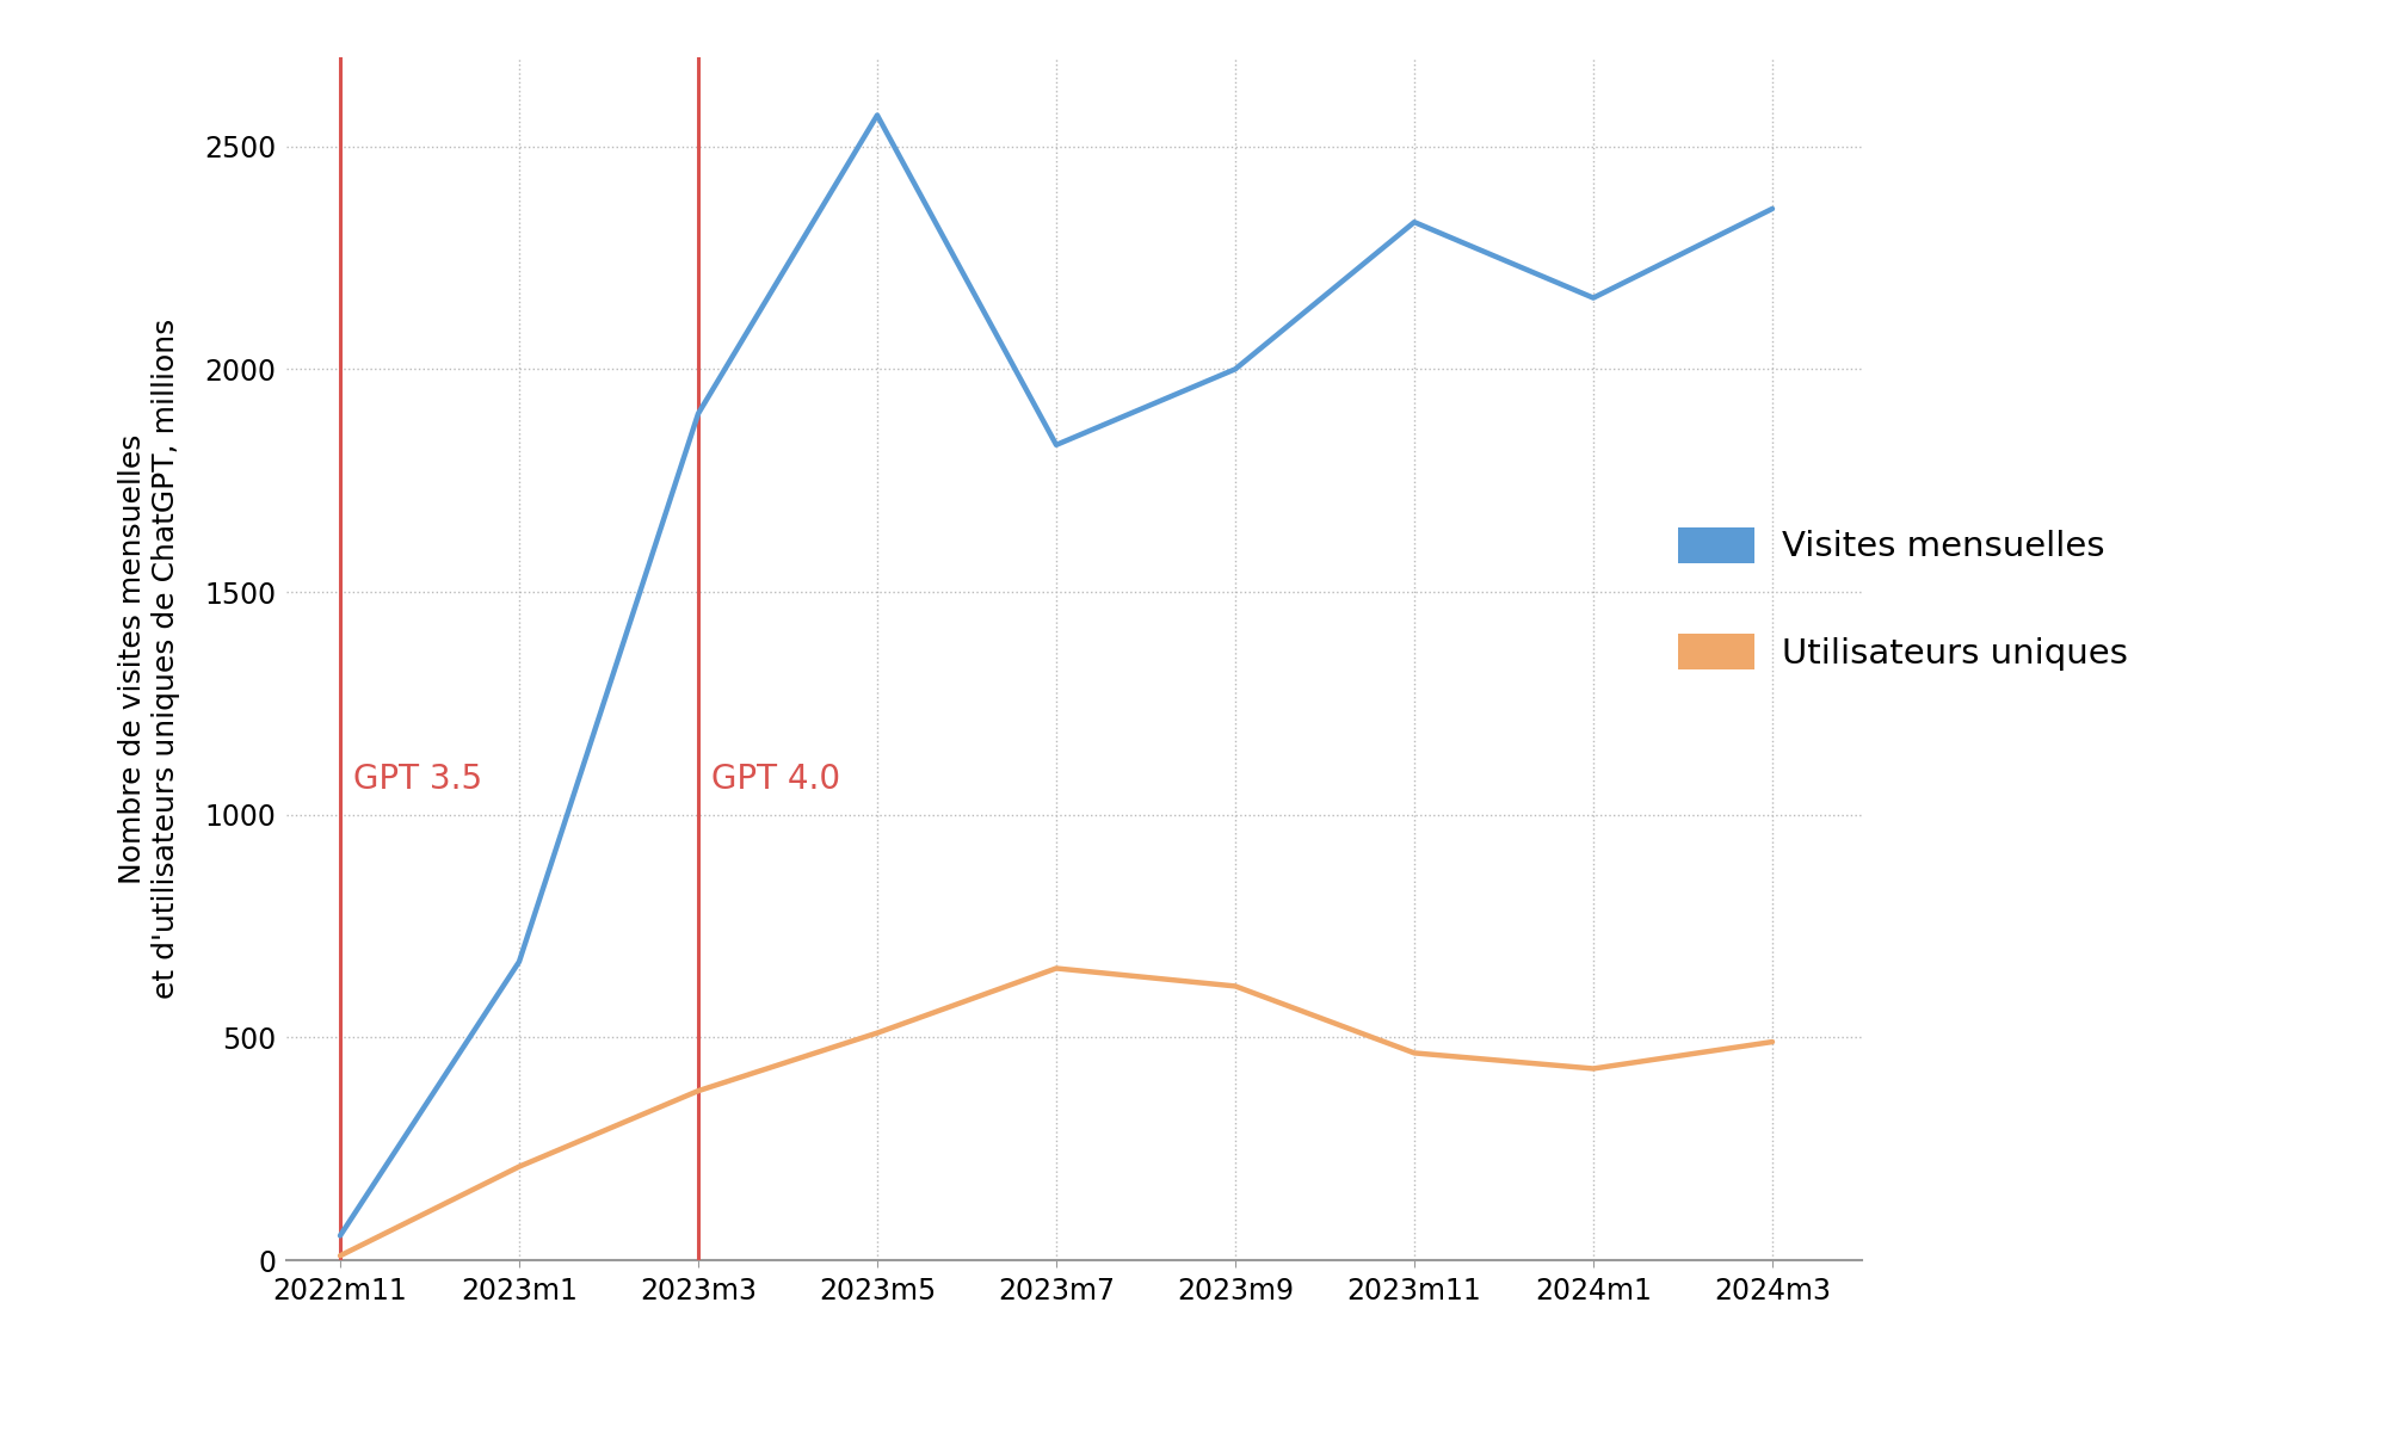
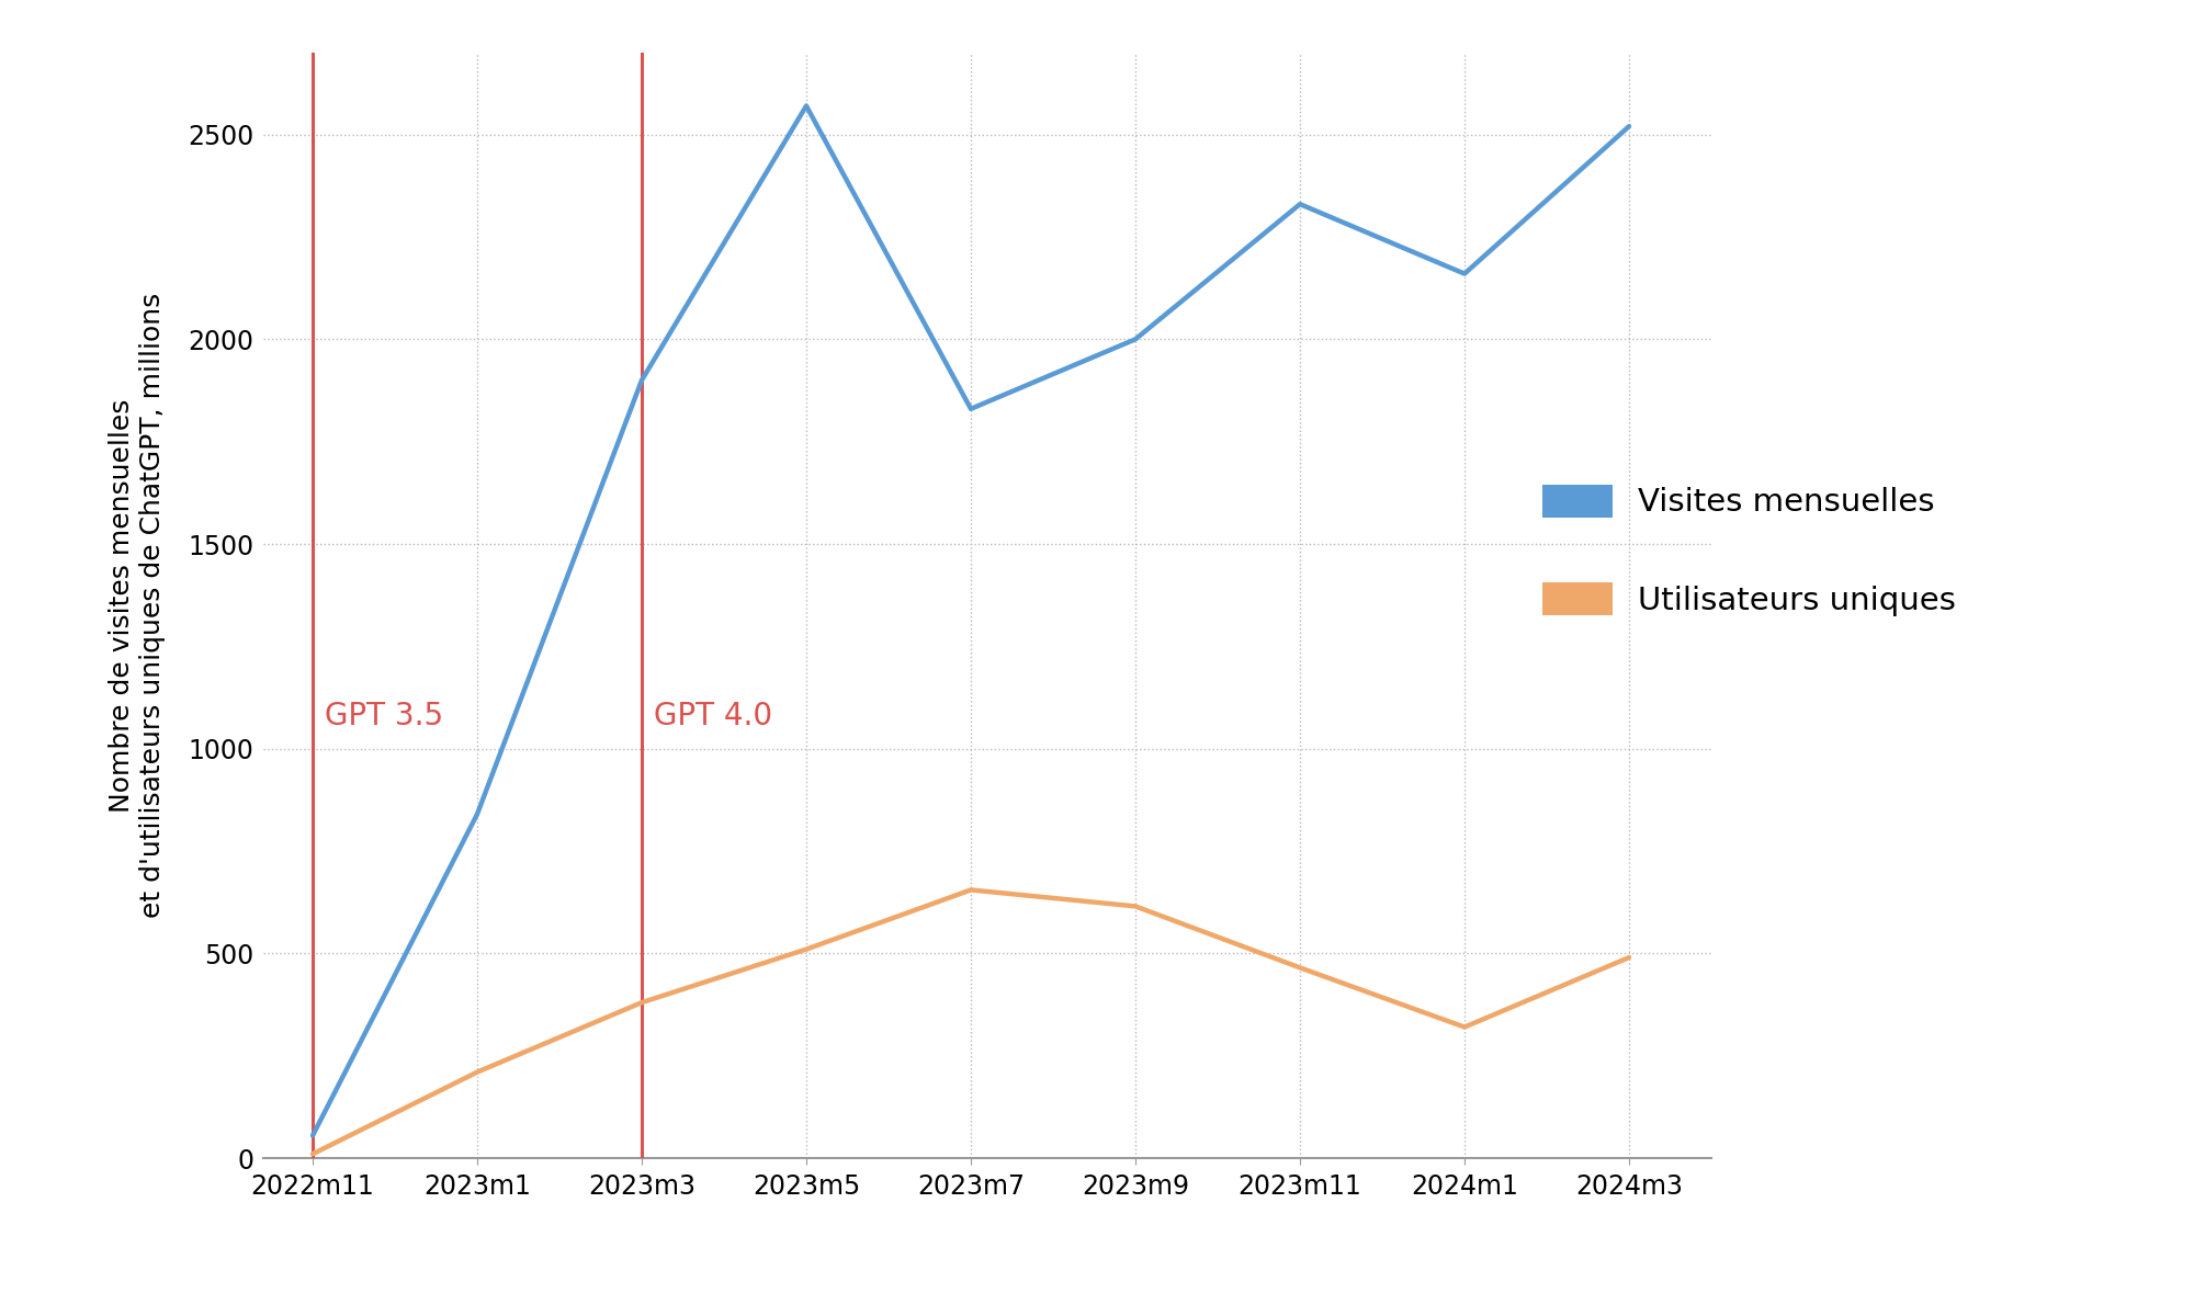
Visites mensuelles/2023m1: 670 -> 840
Utilisateurs uniques/2024m1: 430 -> 320
Visites mensuelles/2024m3: 2360 -> 2520
